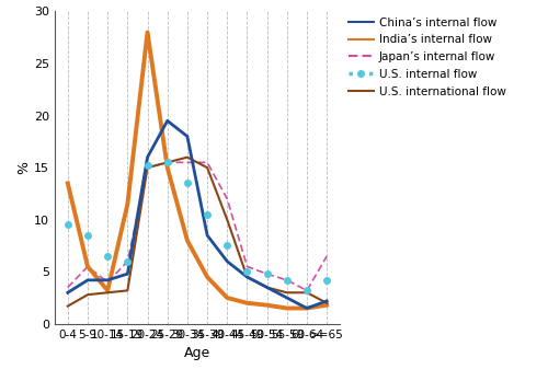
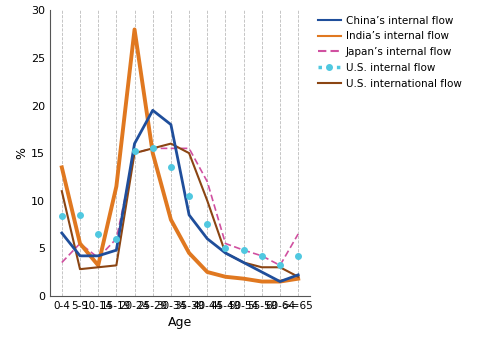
China’s internal flow/0-4: 3.0 -> 6.6
U.S. internal flow/0-4: 9.5 -> 8.4
U.S. international flow/0-4: 1.7 -> 11.0
